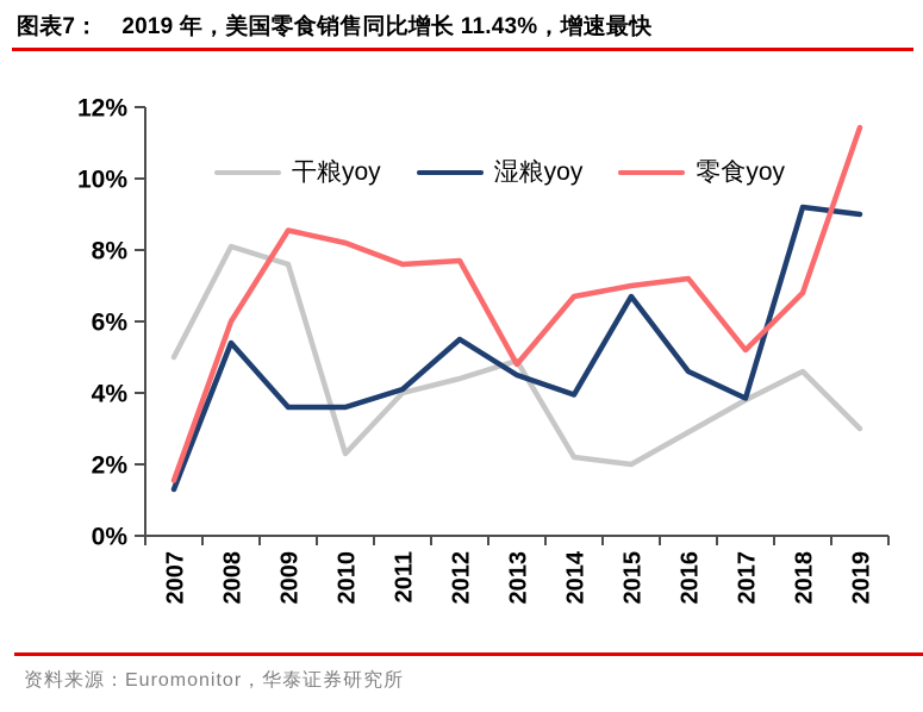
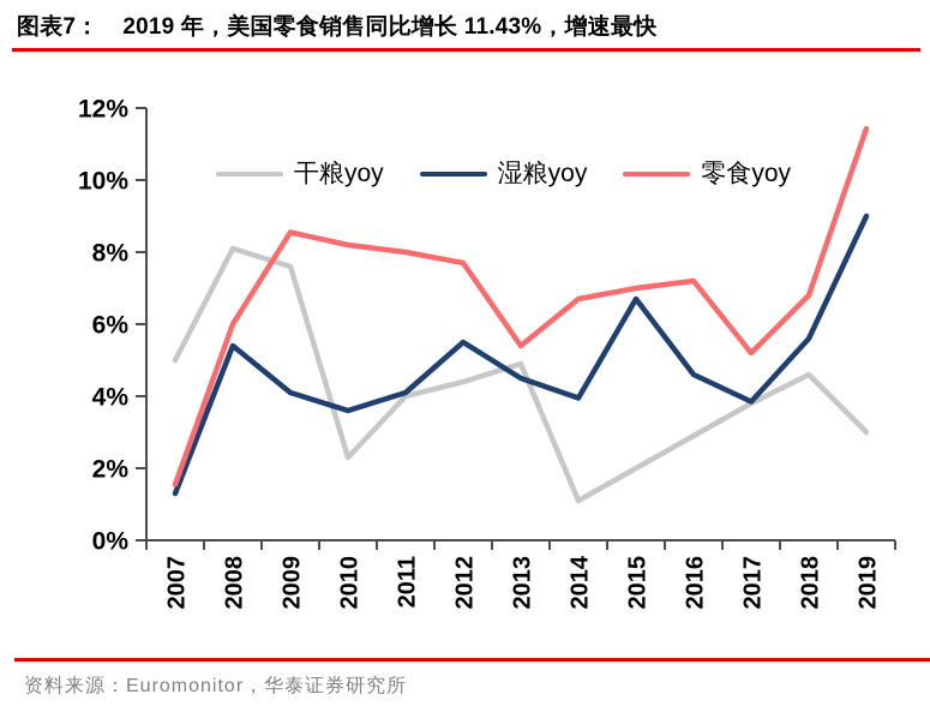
湿粮yoy/2009: 3.6% -> 4.1%
零食yoy/2011: 7.6% -> 8.0%
零食yoy/2013: 4.8% -> 5.4%
干粮yoy/2014: 2.2% -> 1.1%
湿粮yoy/2018: 9.2% -> 5.6%
